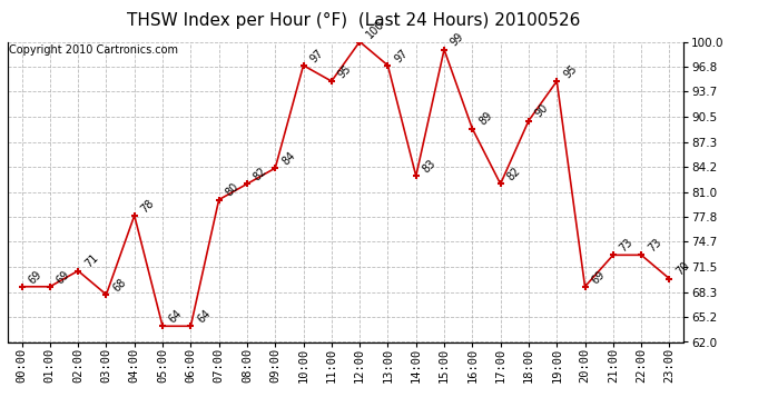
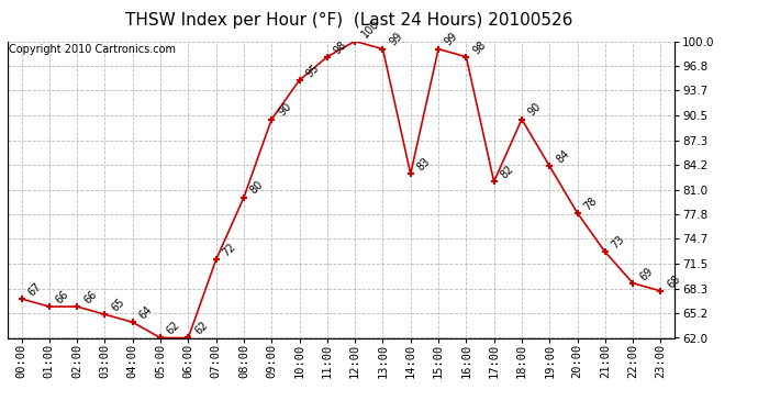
00:00: 69 -> 67
01:00: 69 -> 66
02:00: 71 -> 66
03:00: 68 -> 65
04:00: 78 -> 64
05:00: 64 -> 62
06:00: 64 -> 62
07:00: 80 -> 72
08:00: 82 -> 80
09:00: 84 -> 90
10:00: 97 -> 95
11:00: 95 -> 98
13:00: 97 -> 99
16:00: 89 -> 98
19:00: 95 -> 84
20:00: 69 -> 78
22:00: 73 -> 69
23:00: 70 -> 68
